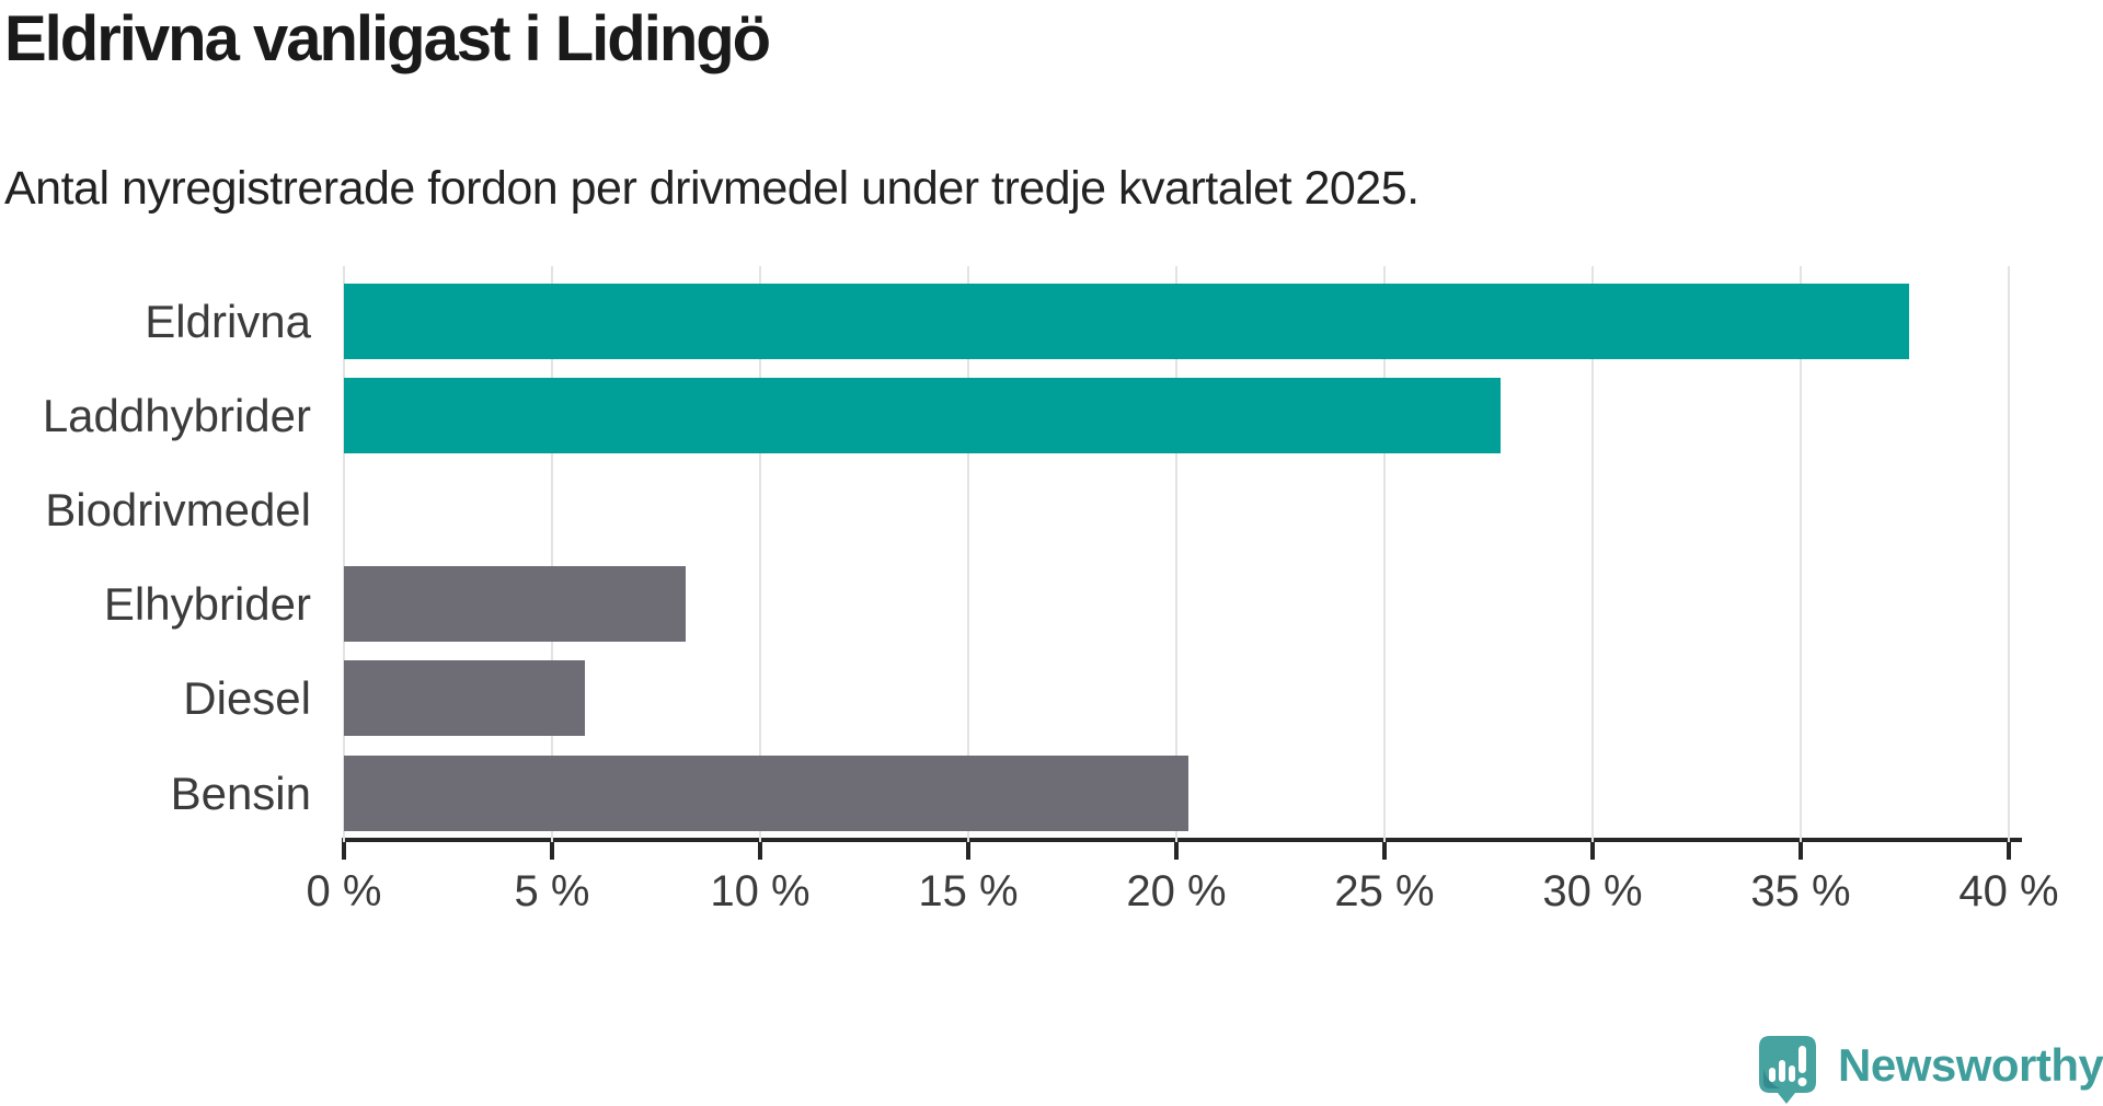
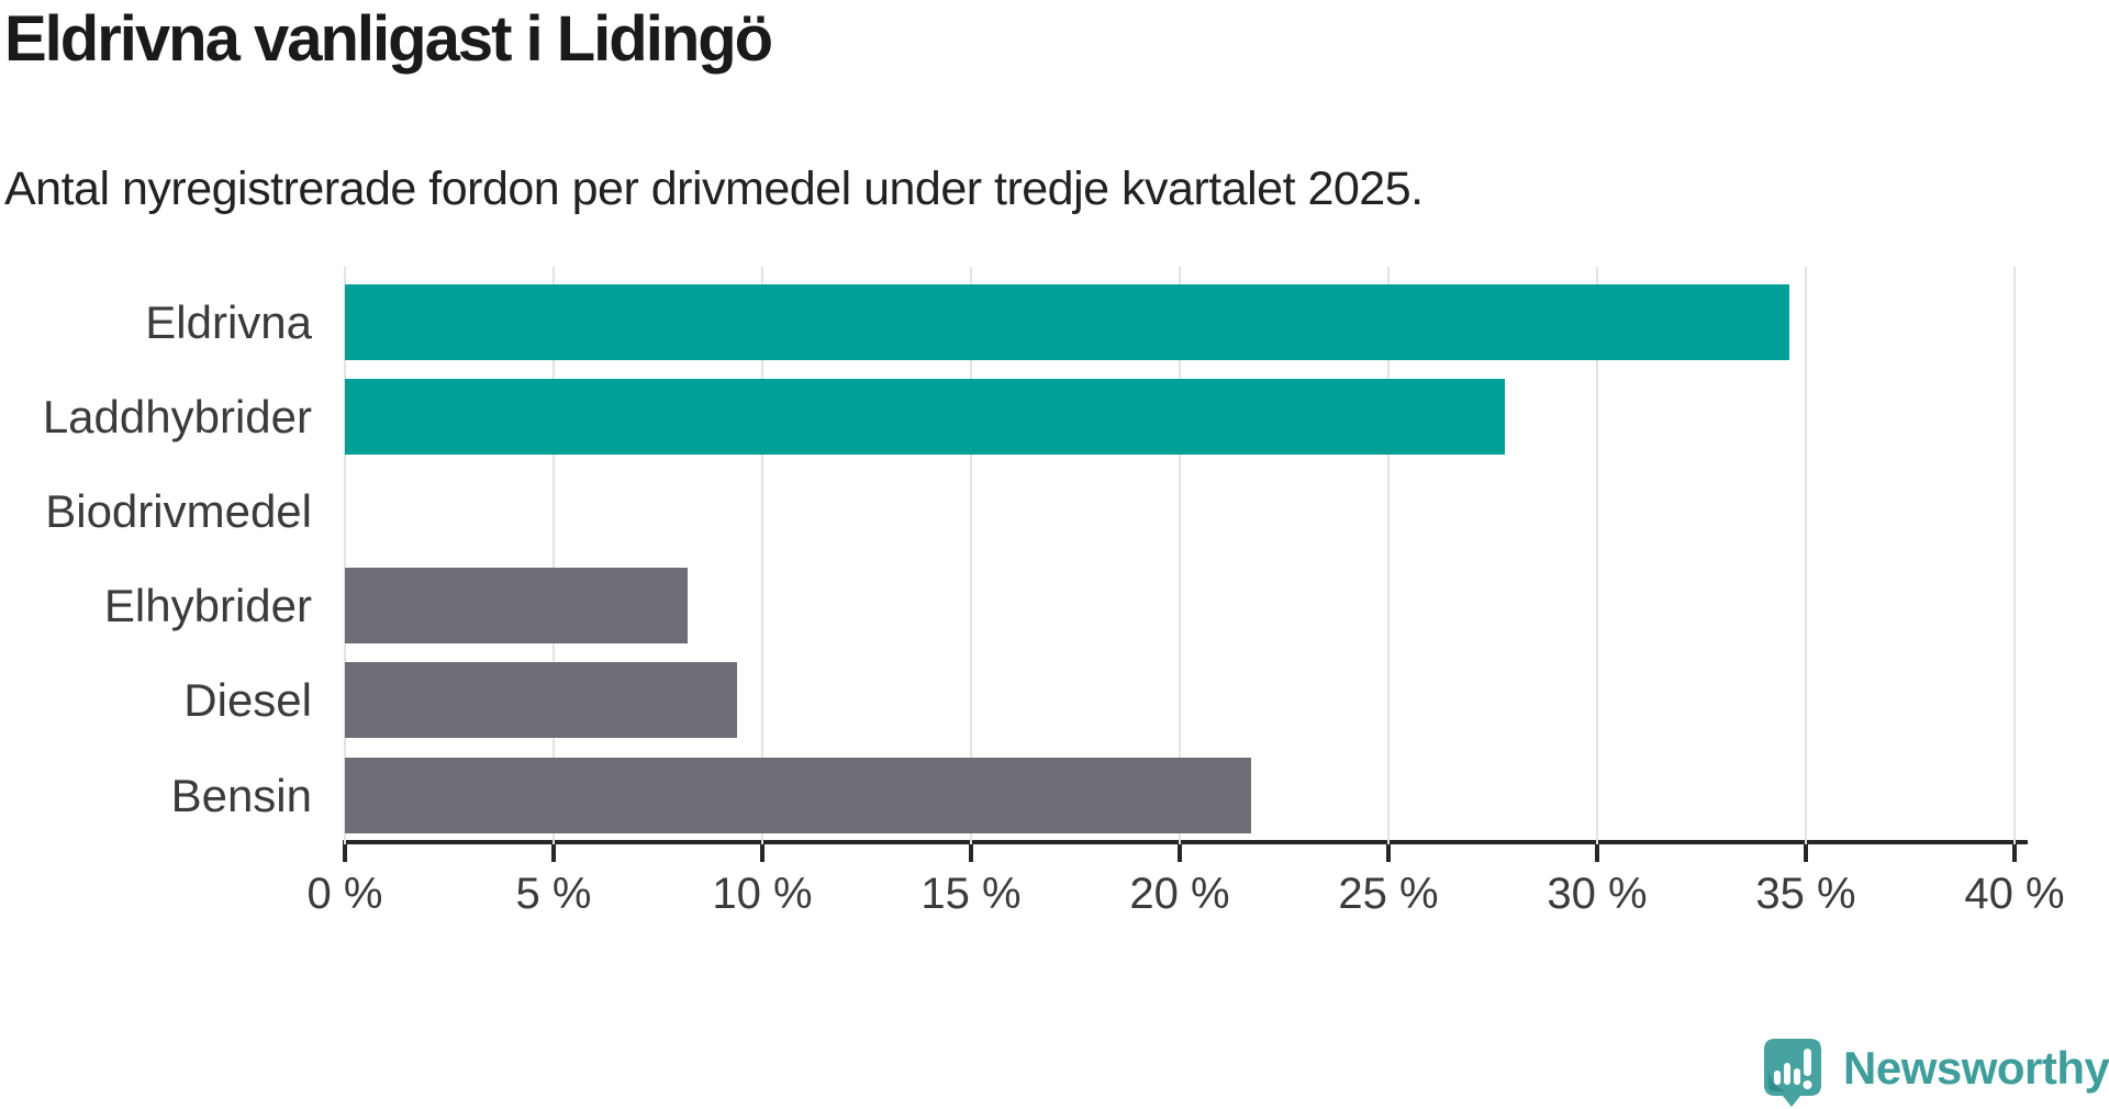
Eldrivna: 37.6% -> 34.6%
Diesel: 5.8% -> 9.4%
Bensin: 20.3% -> 21.7%
